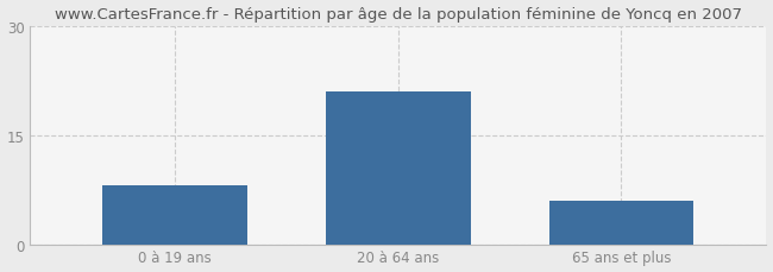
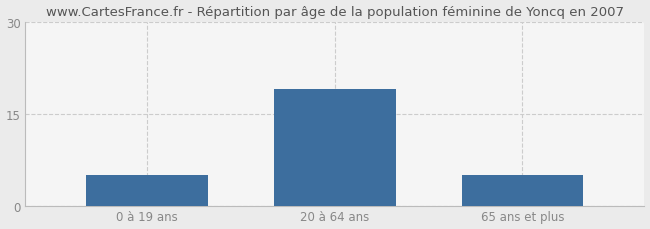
0 à 19 ans: 8 -> 5
20 à 64 ans: 21 -> 19
65 ans et plus: 6 -> 5
